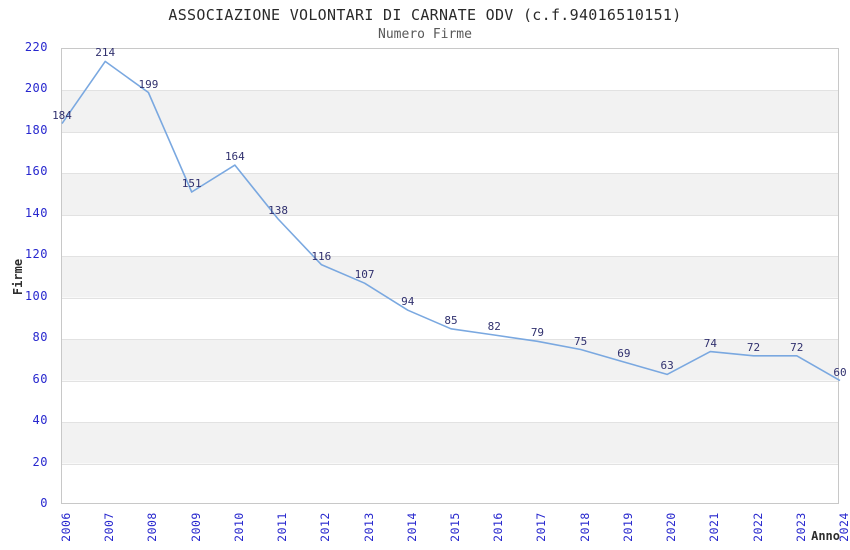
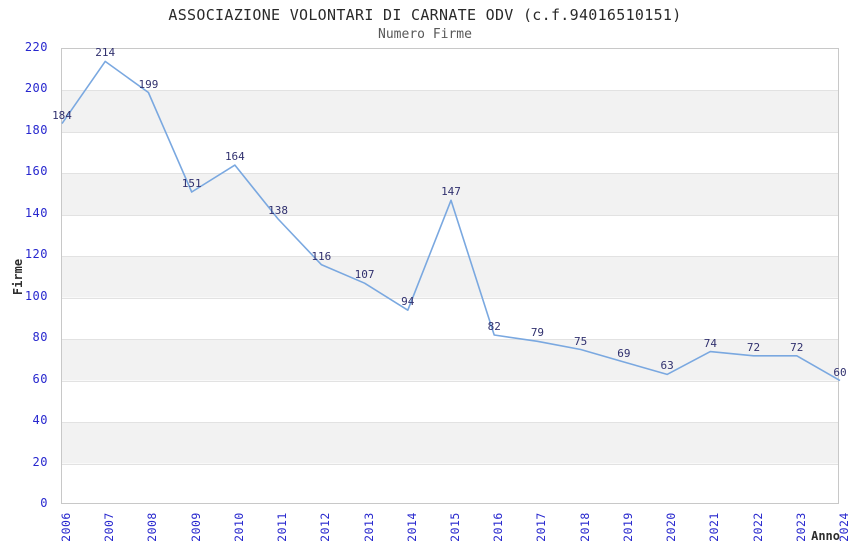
2015: 85 -> 147
